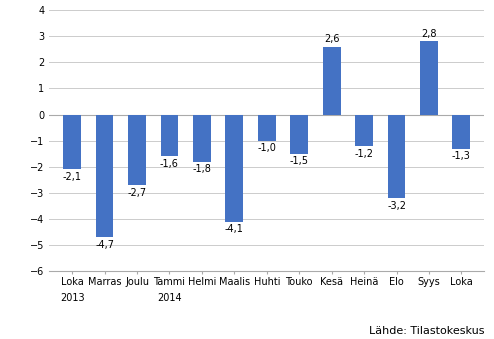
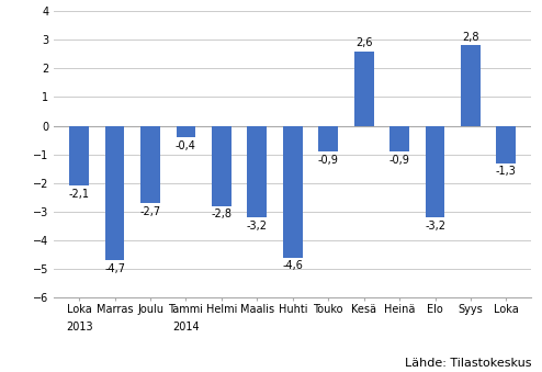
Tammi: -1,6 -> -0,4
Helmi: -1,8 -> -2,8
Maalis: -4,1 -> -3,2
Huhti: -1,0 -> -4,6
Touko: -1,5 -> -0,9
Heinä: -1,2 -> -0,9
